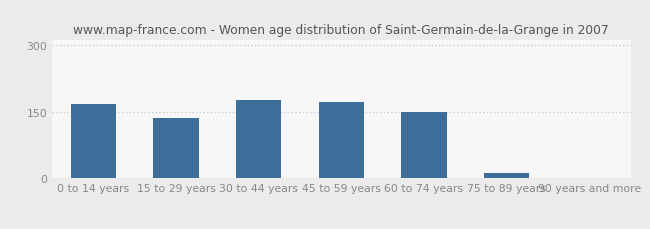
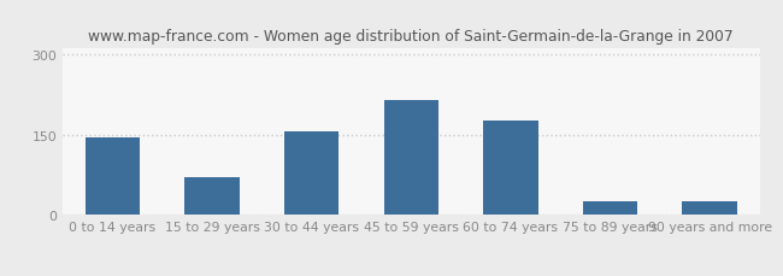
0 to 14 years: 168 -> 145
15 to 29 years: 136 -> 70
30 to 44 years: 176 -> 155
45 to 59 years: 172 -> 215
60 to 74 years: 149 -> 175
75 to 89 years: 13 -> 25
90 years and more: 2 -> 25
